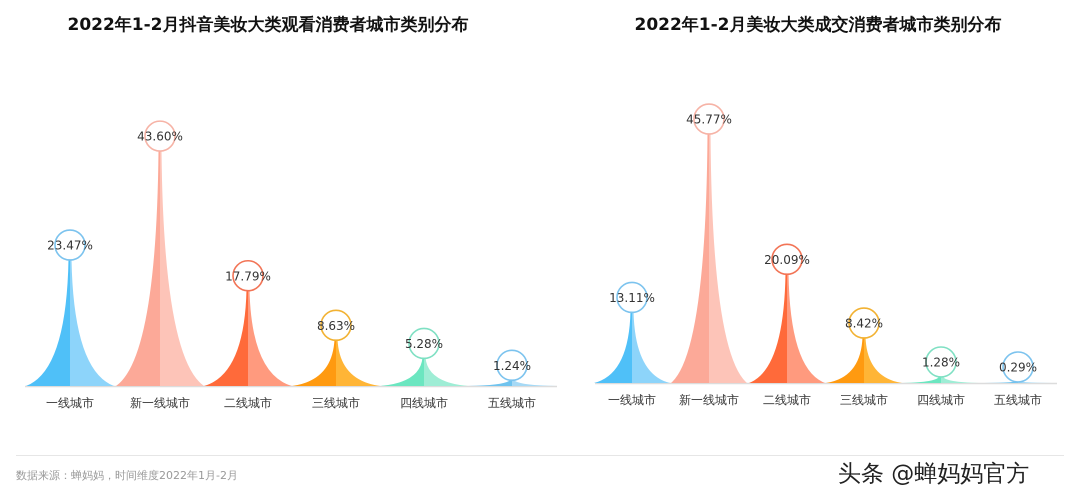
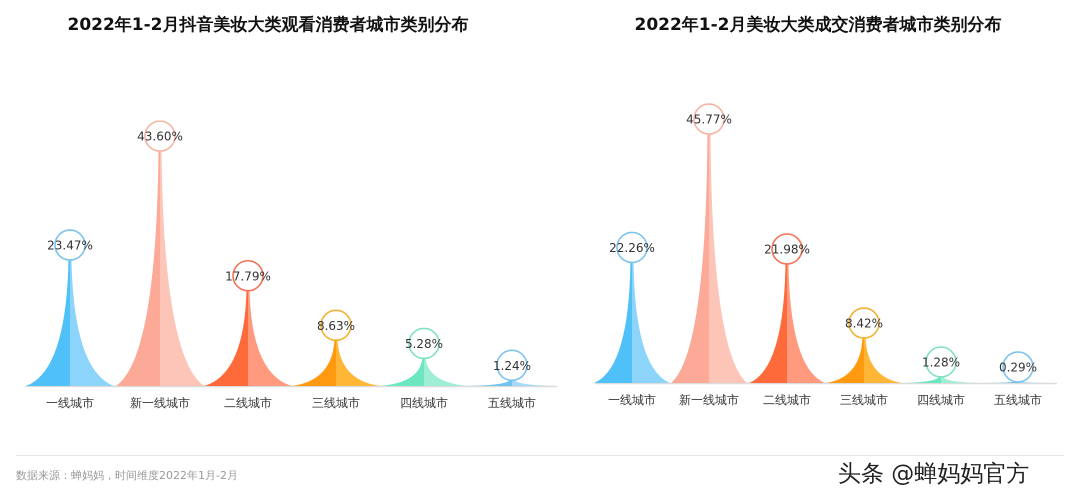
2022年1-2月美妆大类成交消费者城市类别分布/一线城市: 13.11% -> 22.26%
2022年1-2月美妆大类成交消费者城市类别分布/二线城市: 20.09% -> 21.98%
